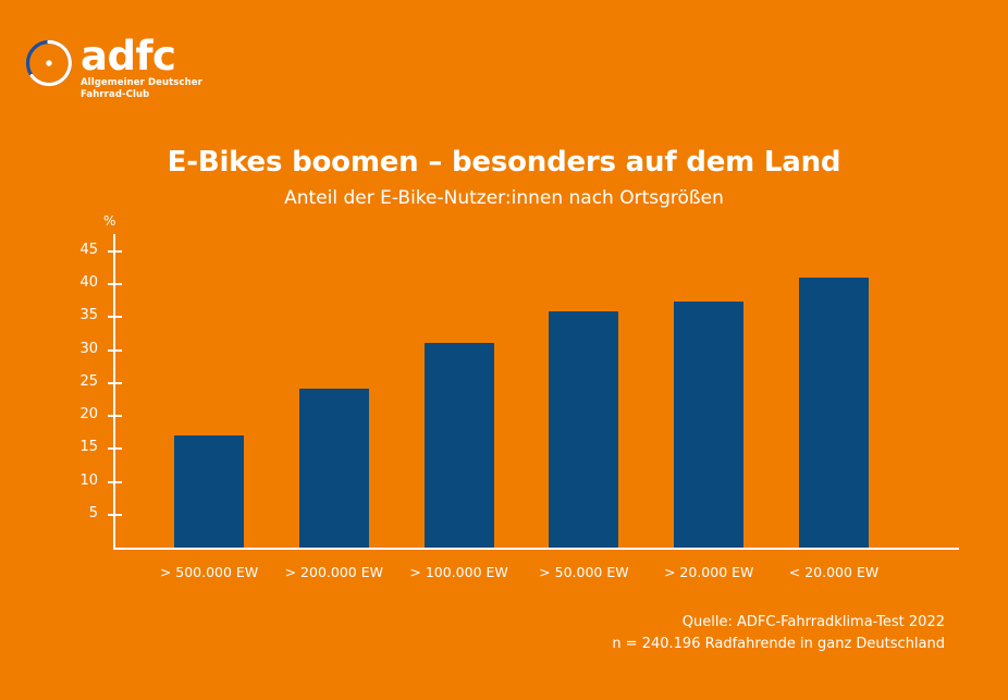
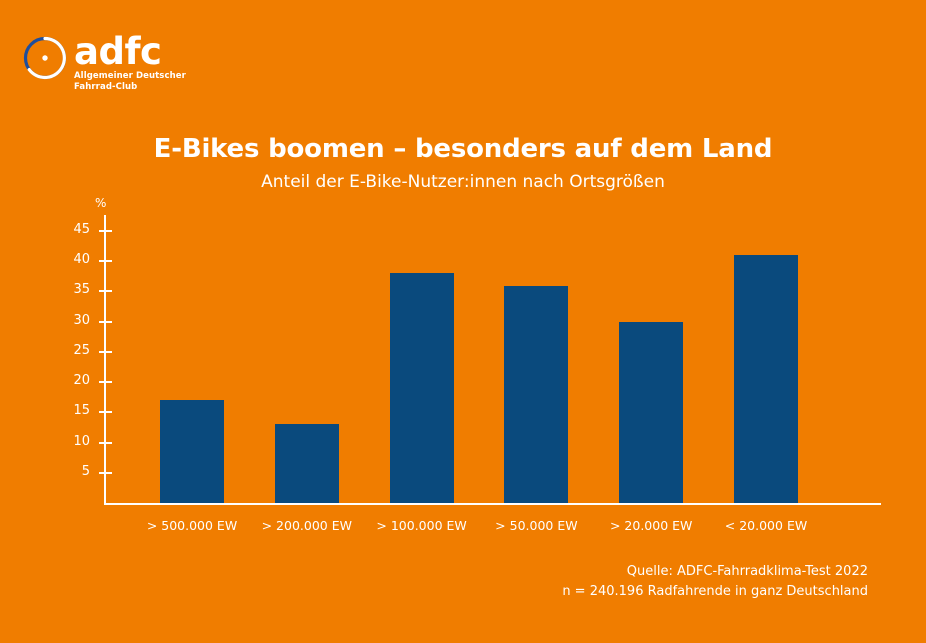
> 200.000 EW: 24 -> 13
> 100.000 EW: 31 -> 38
> 20.000 EW: 37 -> 30
